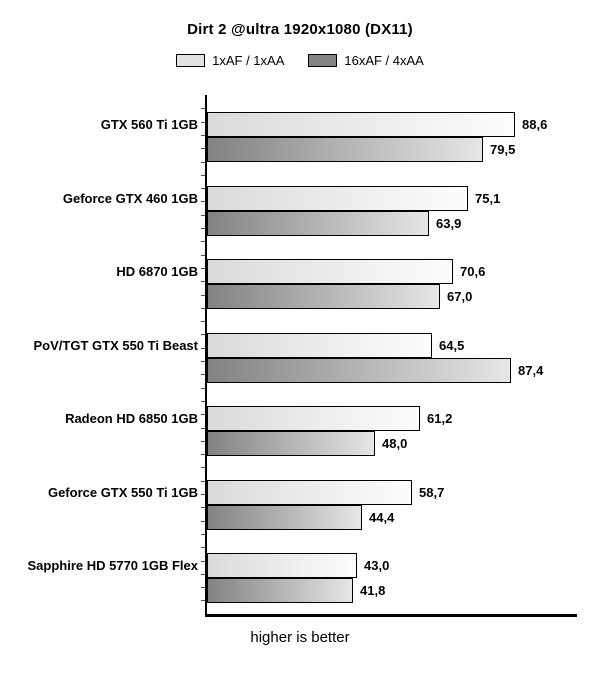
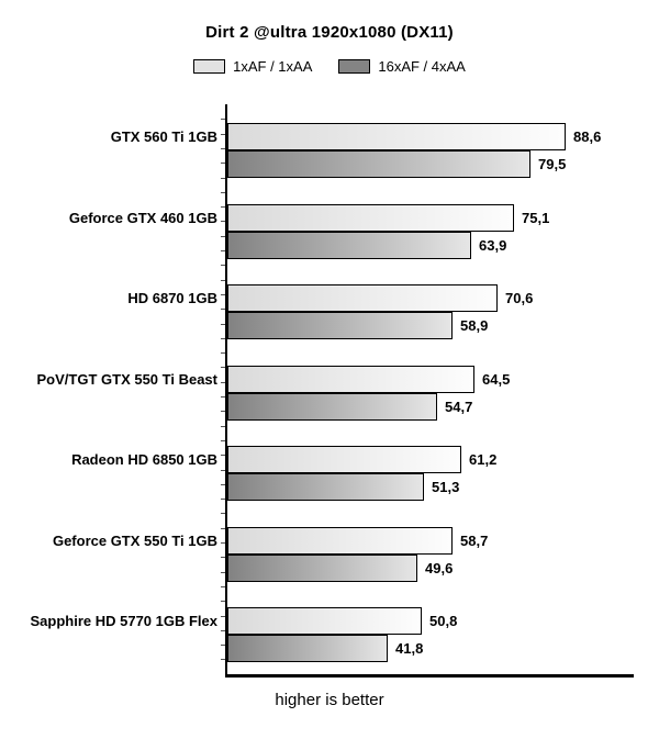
16xAF / 4xAA/HD 6870 1GB: 67,0 -> 58,9
16xAF / 4xAA/PoV/TGT GTX 550 Ti Beast: 87,4 -> 54,7
16xAF / 4xAA/Radeon HD 6850 1GB: 48,0 -> 51,3
16xAF / 4xAA/Geforce GTX 550 Ti 1GB: 44,4 -> 49,6
1xAF / 1xAA/Sapphire HD 5770 1GB Flex: 43,0 -> 50,8
